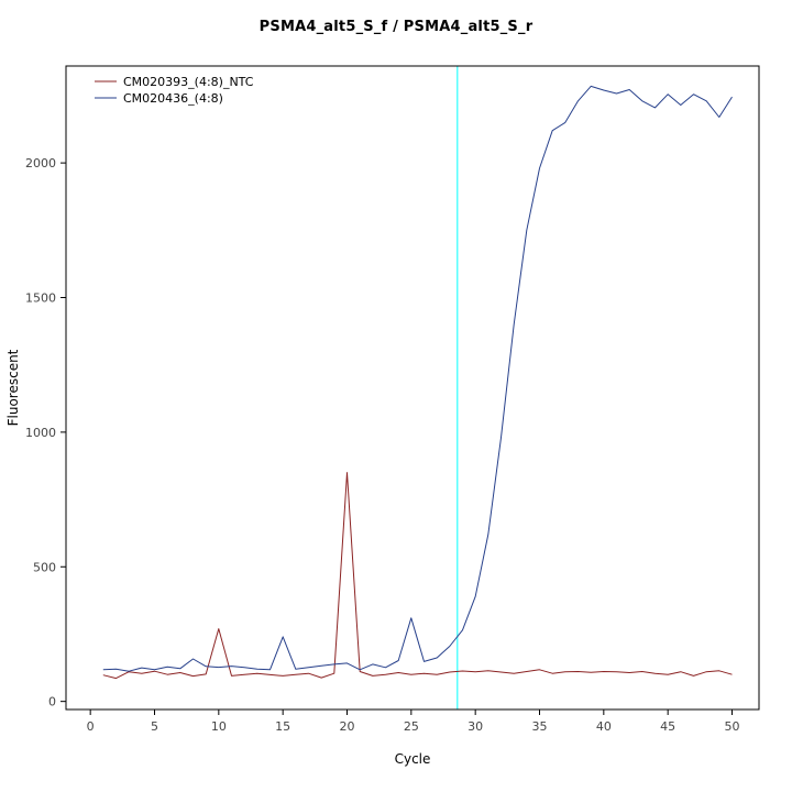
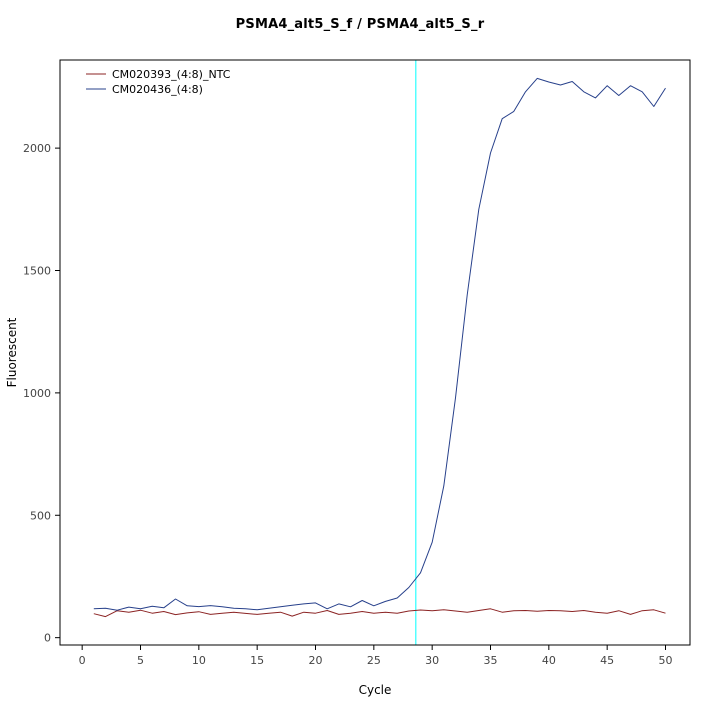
CM020393_(4:8)_NTC/10: 270 -> 110
CM020436_(4:8)/15: 240 -> 110
CM020393_(4:8)_NTC/20: 850 -> 100
CM020436_(4:8)/25: 310 -> 130
